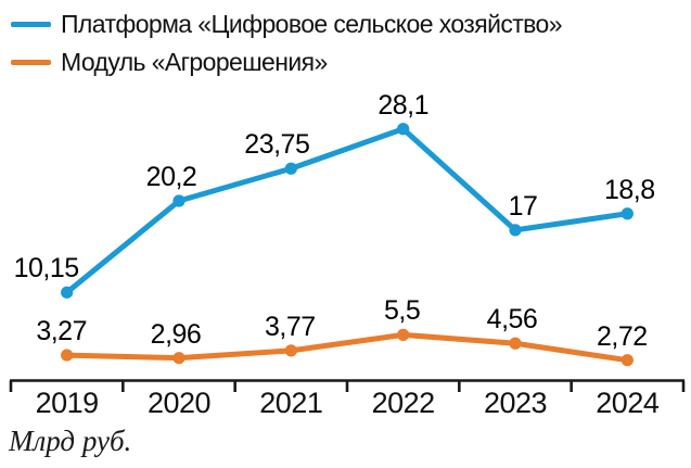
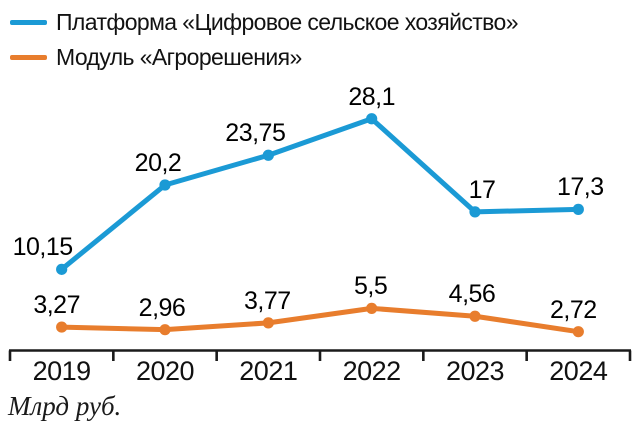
Платформа «Цифровое сельское хозяйство»/2024: 18,8 -> 17,3
